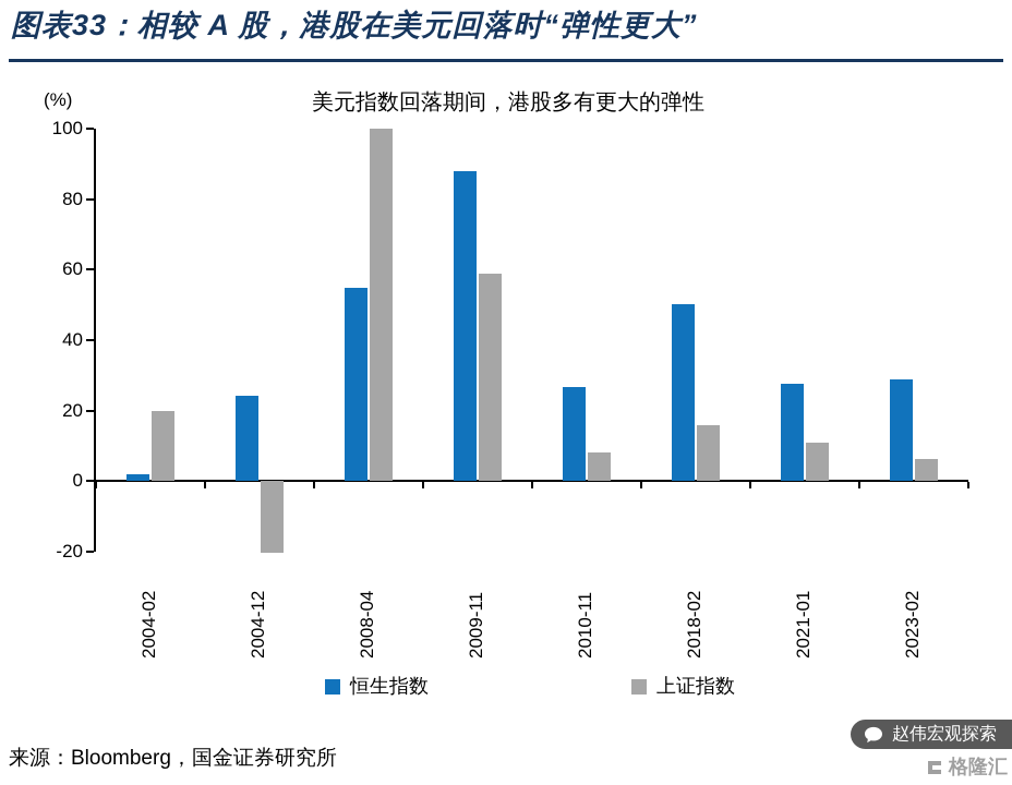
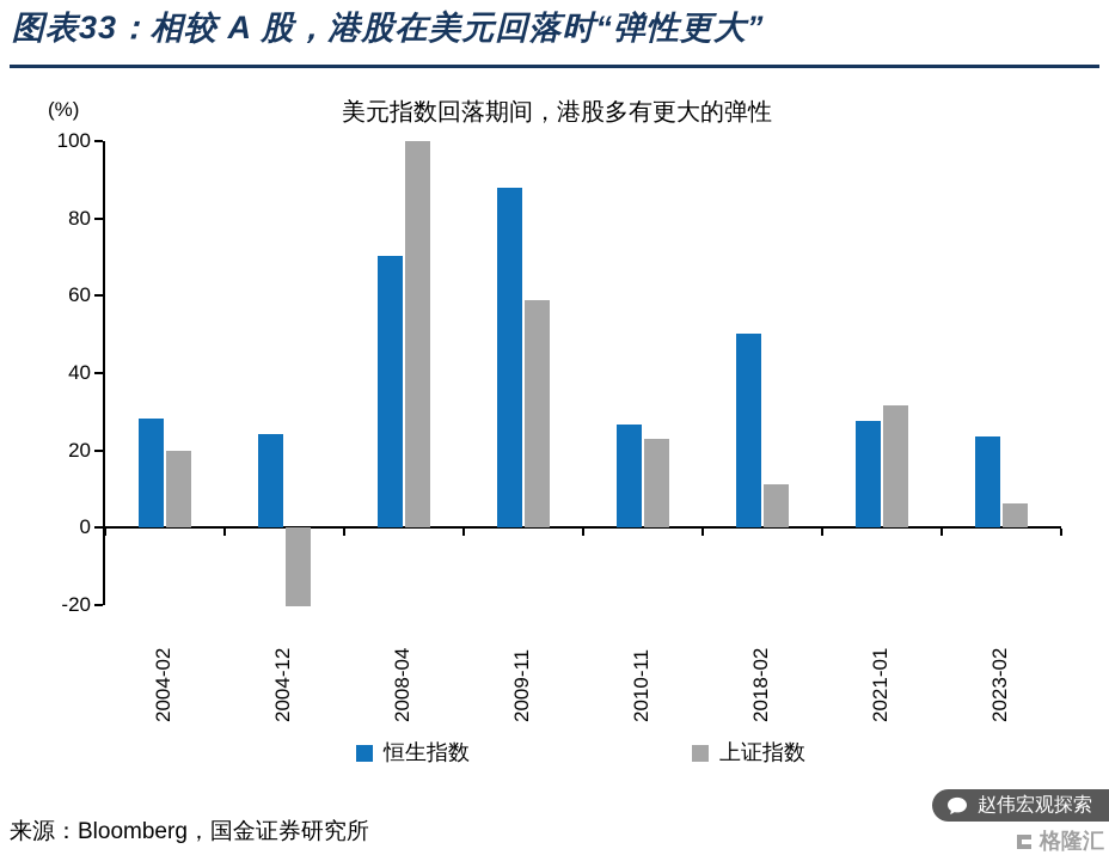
恒生指数/2004-02: 2 -> 28
恒生指数/2008-04: 55 -> 70
上证指数/2010-11: 8 -> 23
上证指数/2018-02: 16 -> 11
上证指数/2021-01: 11 -> 32
恒生指数/2023-02: 29 -> 24
